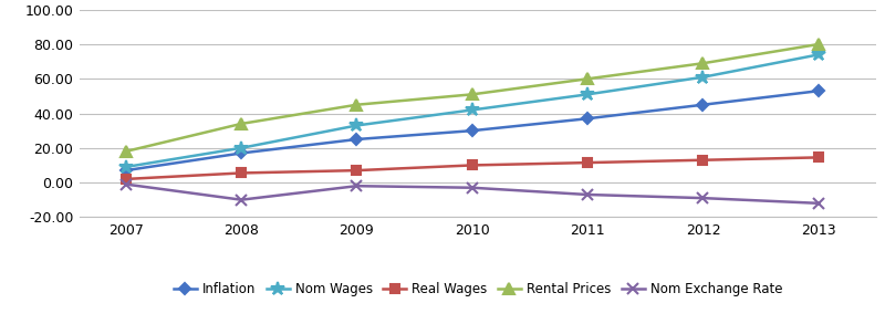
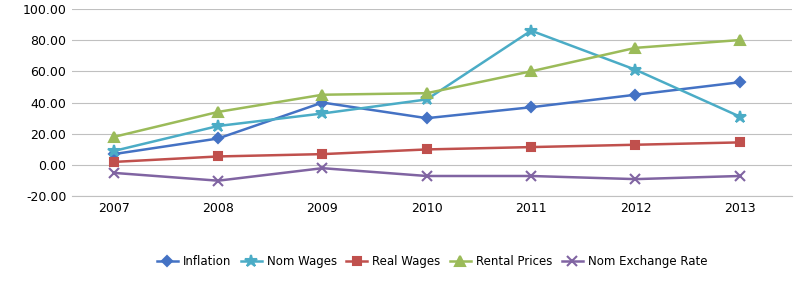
Nom Exchange Rate/2007: -1 -> -5
Nom Wages/2008: 20 -> 25
Inflation/2009: 25 -> 40
Rental Prices/2010: 51 -> 46
Nom Exchange Rate/2010: -3 -> -7
Nom Wages/2011: 51 -> 86
Rental Prices/2012: 69 -> 75
Nom Wages/2013: 74 -> 31
Nom Exchange Rate/2013: -12 -> -7
